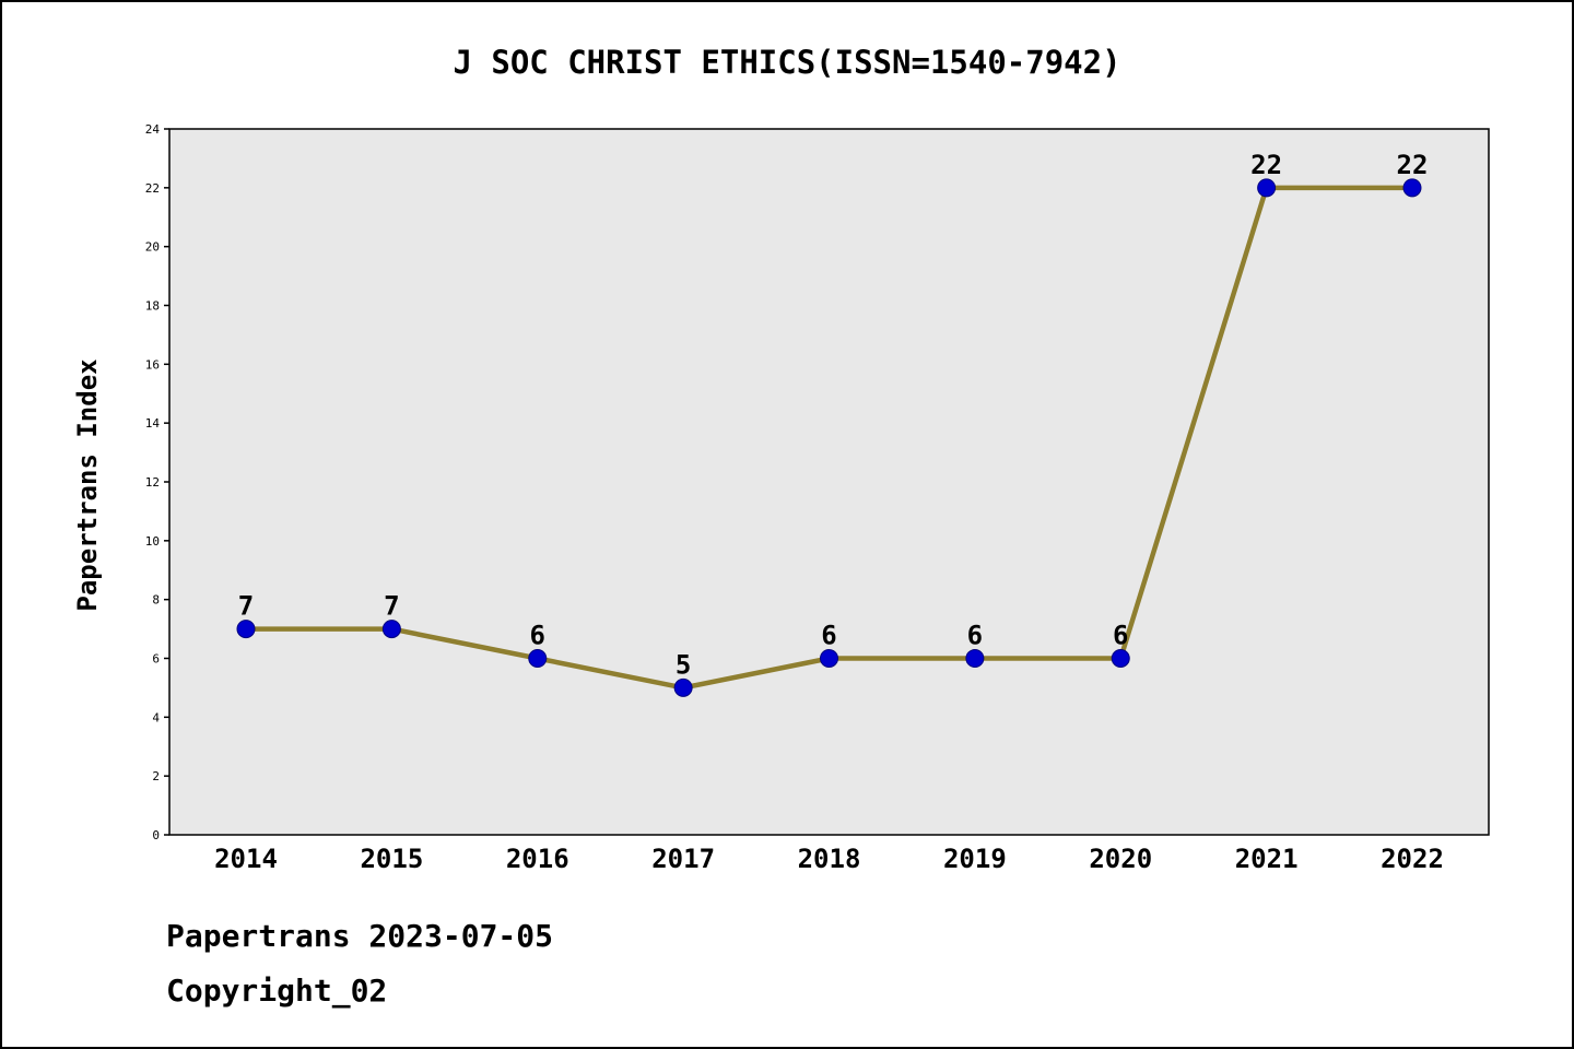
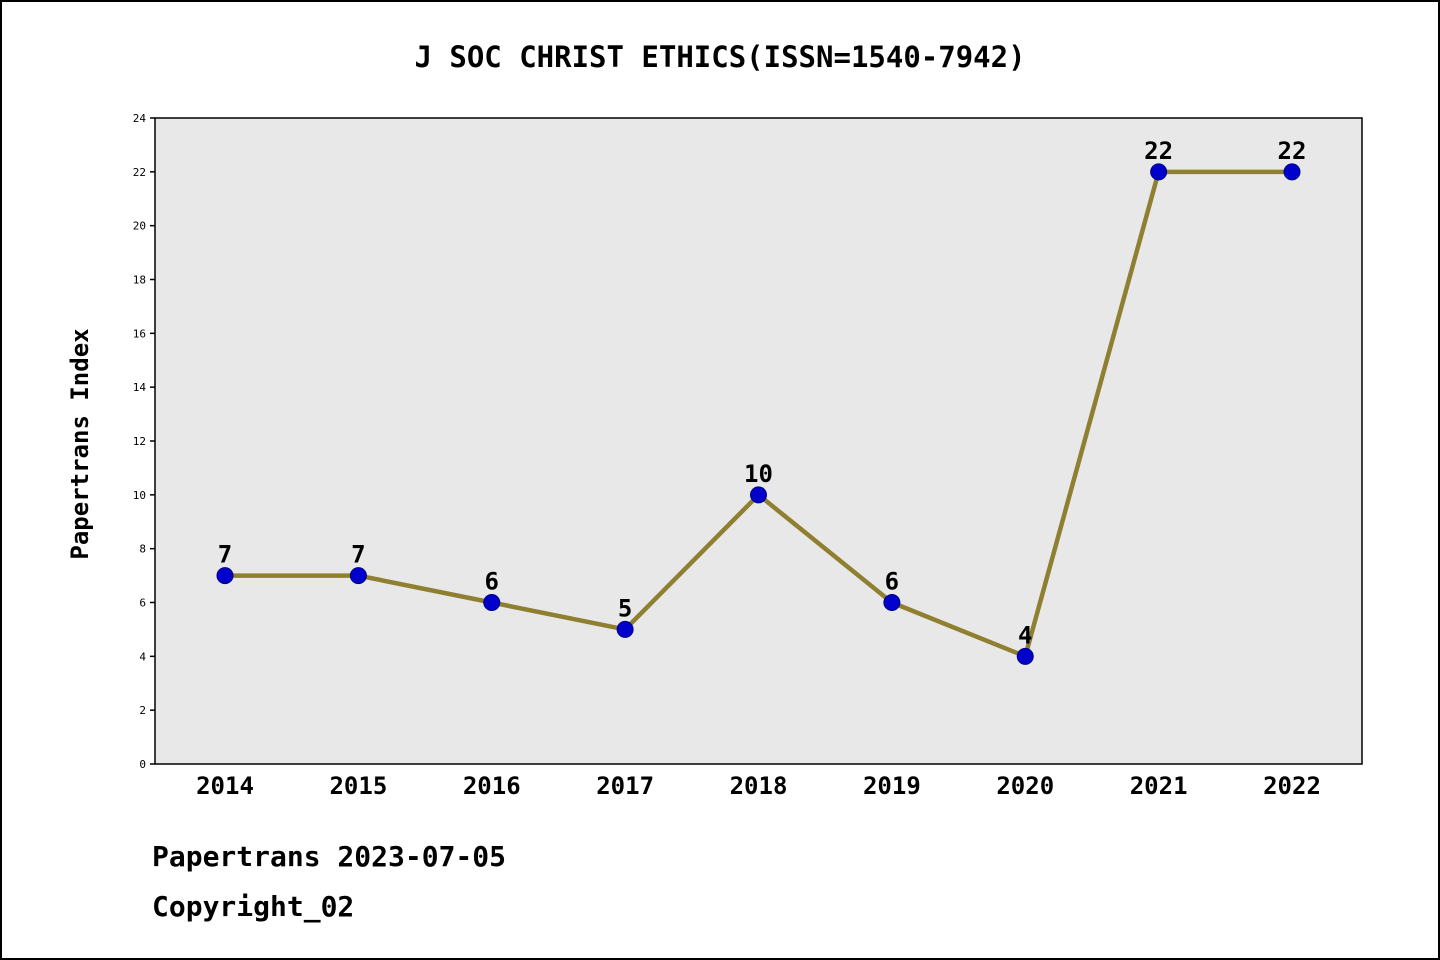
2018: 6 -> 10
2020: 6 -> 4
